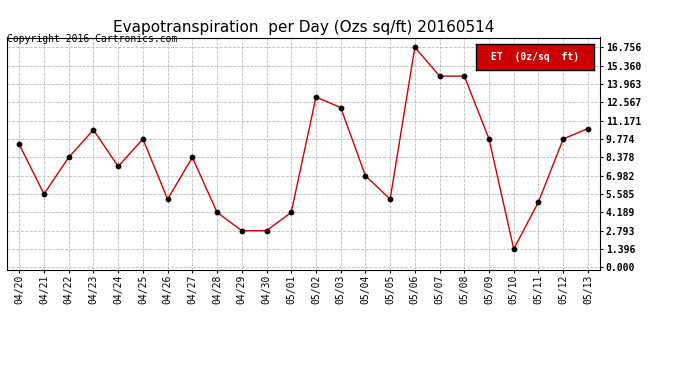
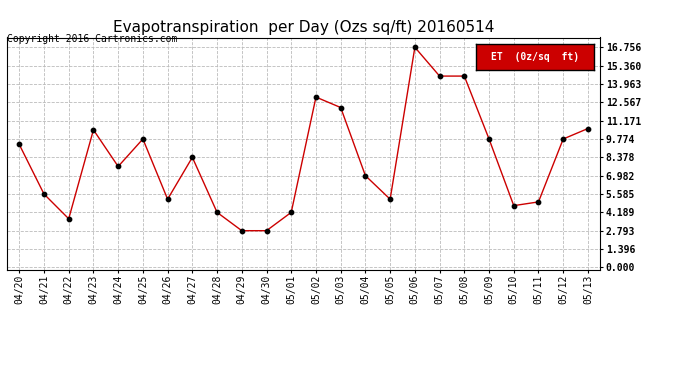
04/22: 8.4 -> 3.7
05/10: 1.4 -> 4.7
